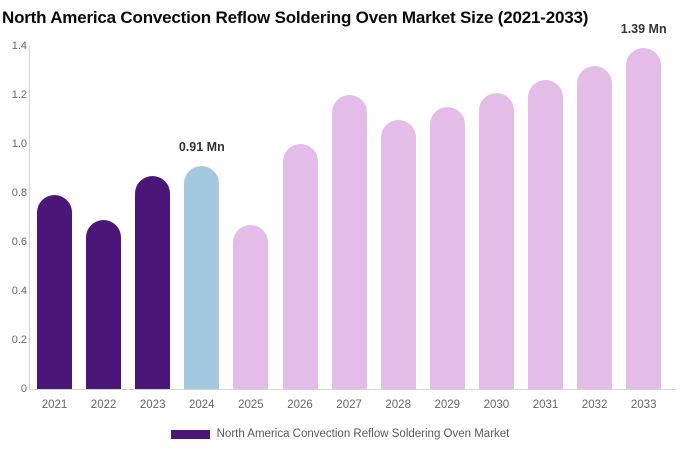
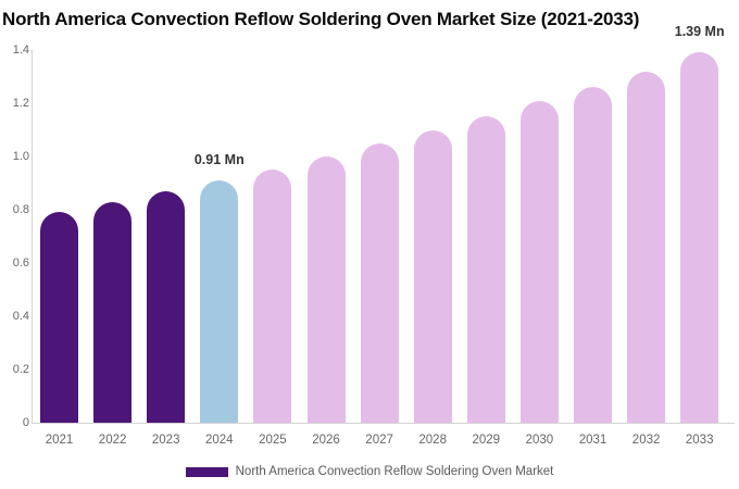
2022: 0.69 -> 0.83
2025: 0.67 -> 0.95
2027: 1.20 -> 1.05
